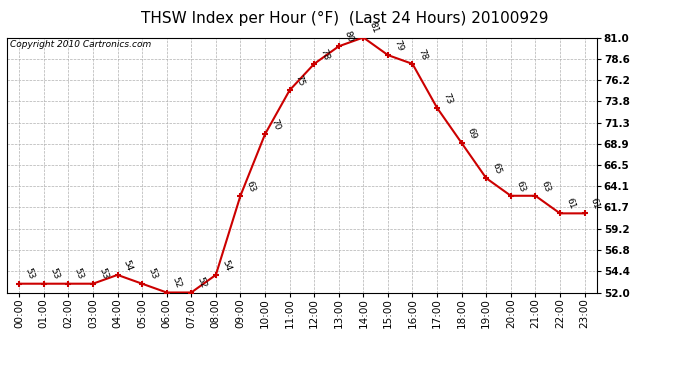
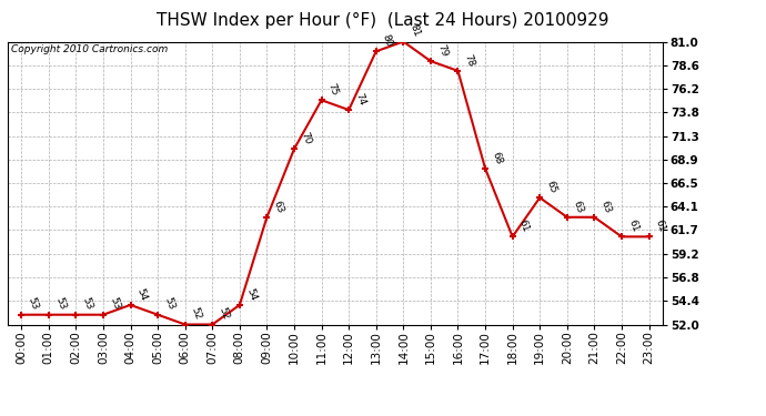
12:00: 78 -> 74
17:00: 73 -> 68
18:00: 69 -> 61
